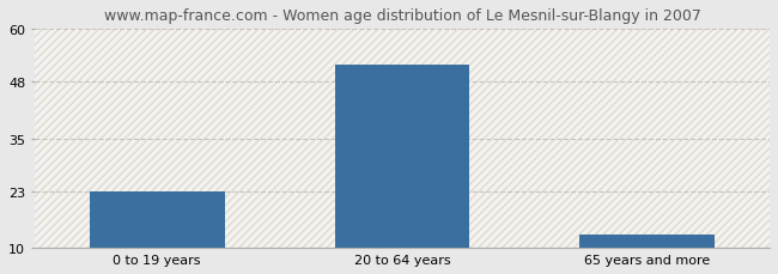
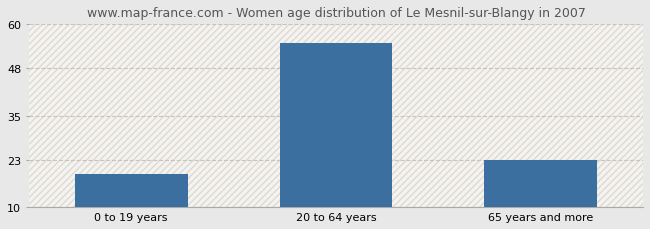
0 to 19 years: 23 -> 19
20 to 64 years: 52 -> 55
65 years and more: 13 -> 23
